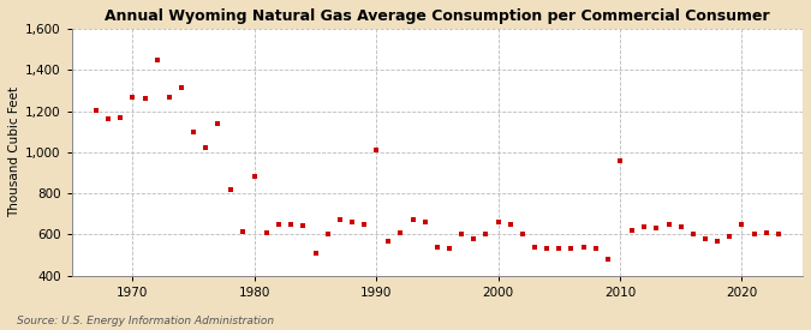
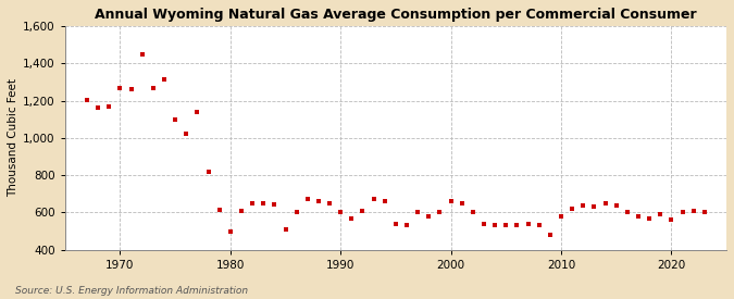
1980: 880 -> 500
1990: 1,010 -> 600
2010: 960 -> 580
2020: 650 -> 560
